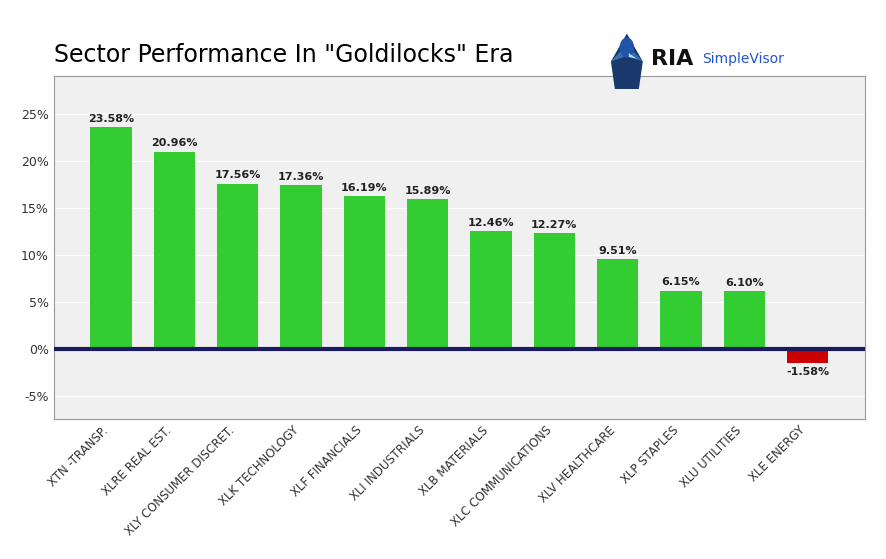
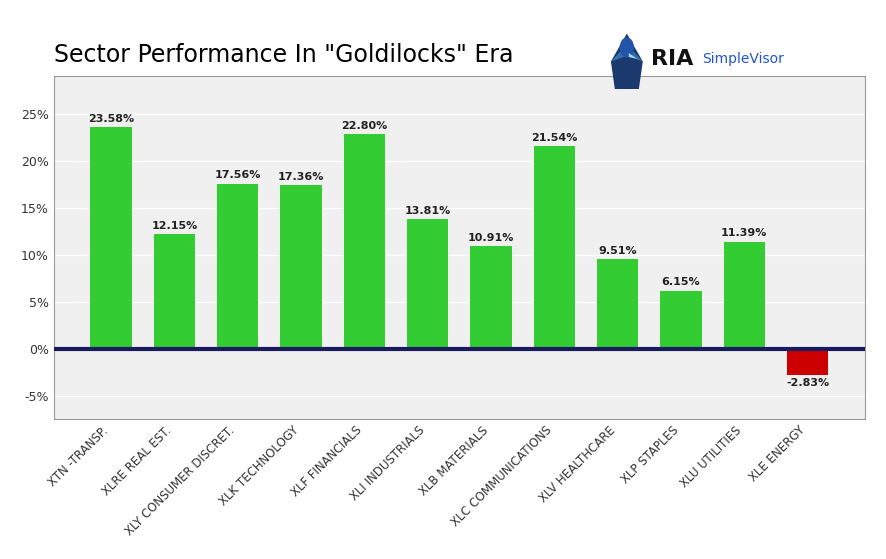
XLRE REAL EST.: 20.96% -> 12.15%
XLF FINANCIALS: 16.19% -> 22.80%
XLI INDUSTRIALS: 15.89% -> 13.81%
XLB MATERIALS: 12.46% -> 10.91%
XLC COMMUNICATIONS: 12.27% -> 21.54%
XLU UTILITIES: 6.10% -> 11.39%
XLE ENERGY: -1.58% -> -2.83%
